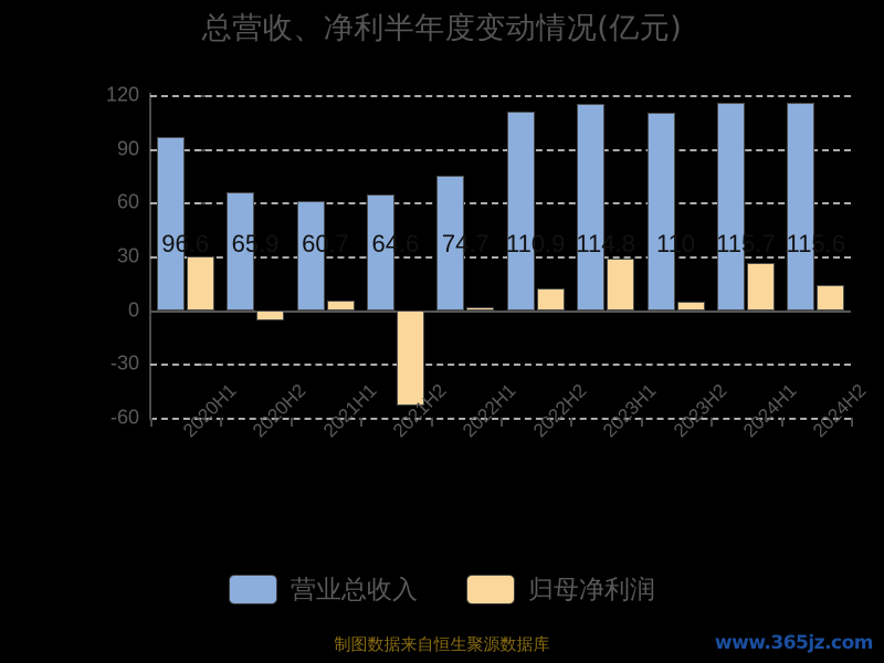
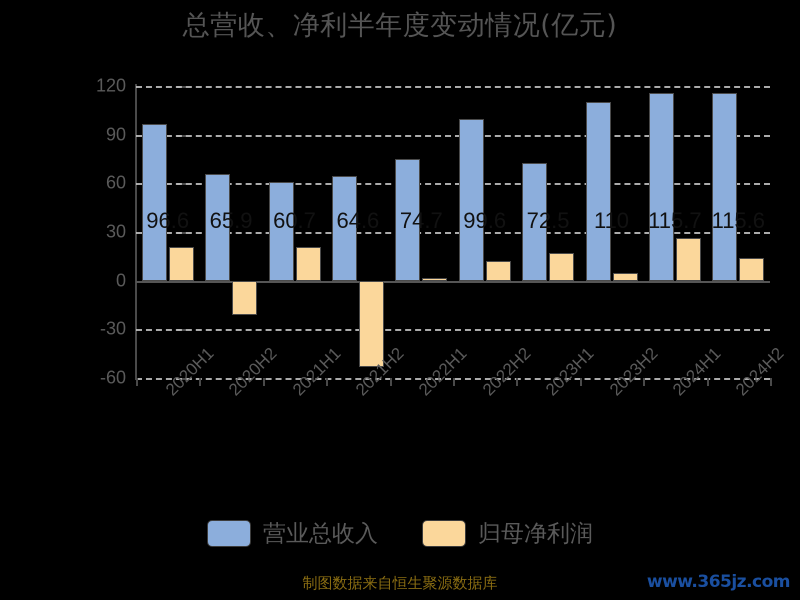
归母净利润/2020H1: 30 -> 21
归母净利润/2020H2: -6 -> -21
归母净利润/2021H1: 6 -> 21
营业总收入/2022H2: 110.9 -> 99.6
营业总收入/2023H1: 114.8 -> 72.5
归母净利润/2023H1: 29 -> 17
